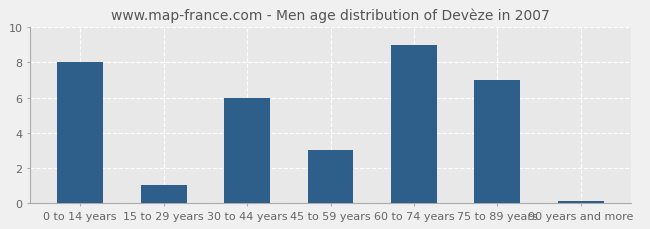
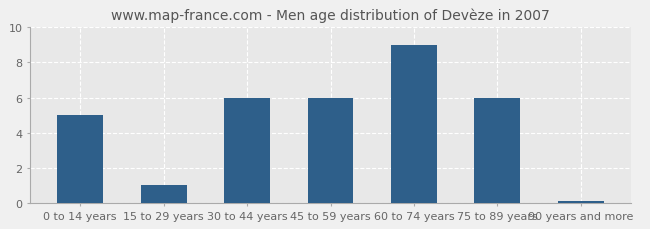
0 to 14 years: 8.0 -> 5.0
45 to 59 years: 3.0 -> 6.0
75 to 89 years: 7.0 -> 6.0
